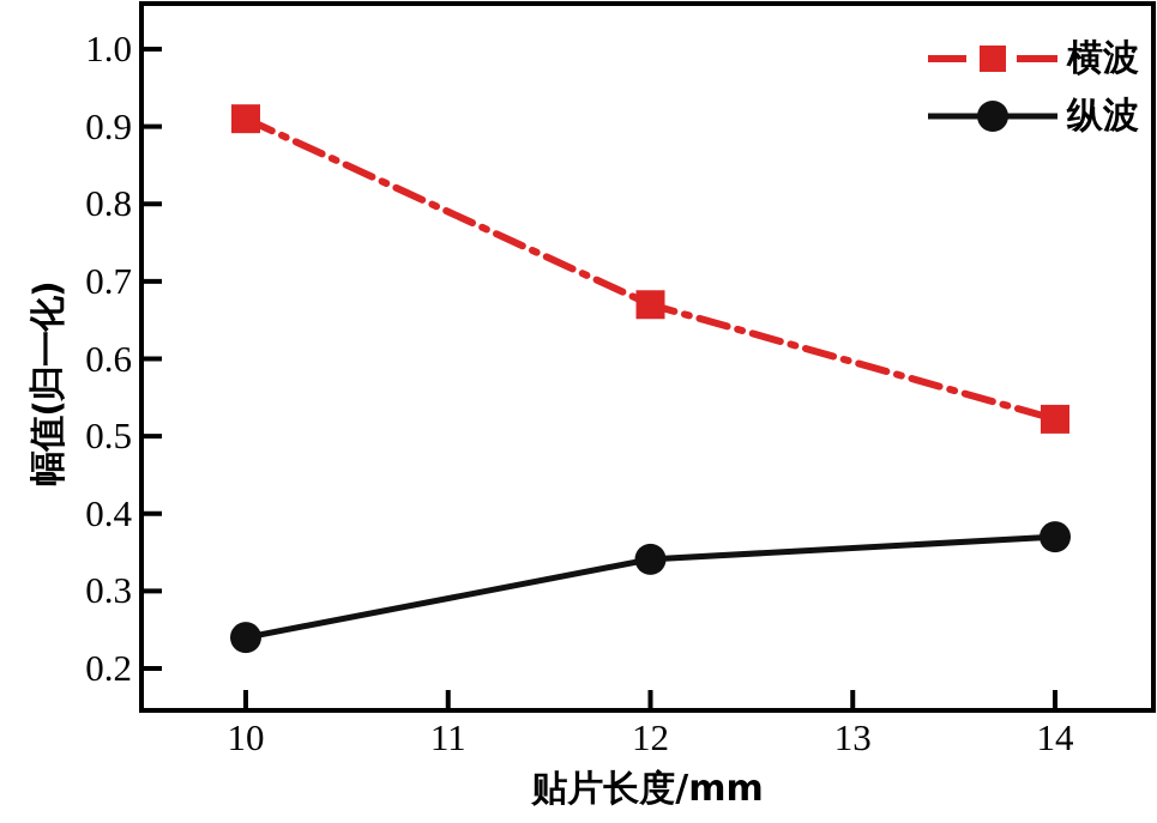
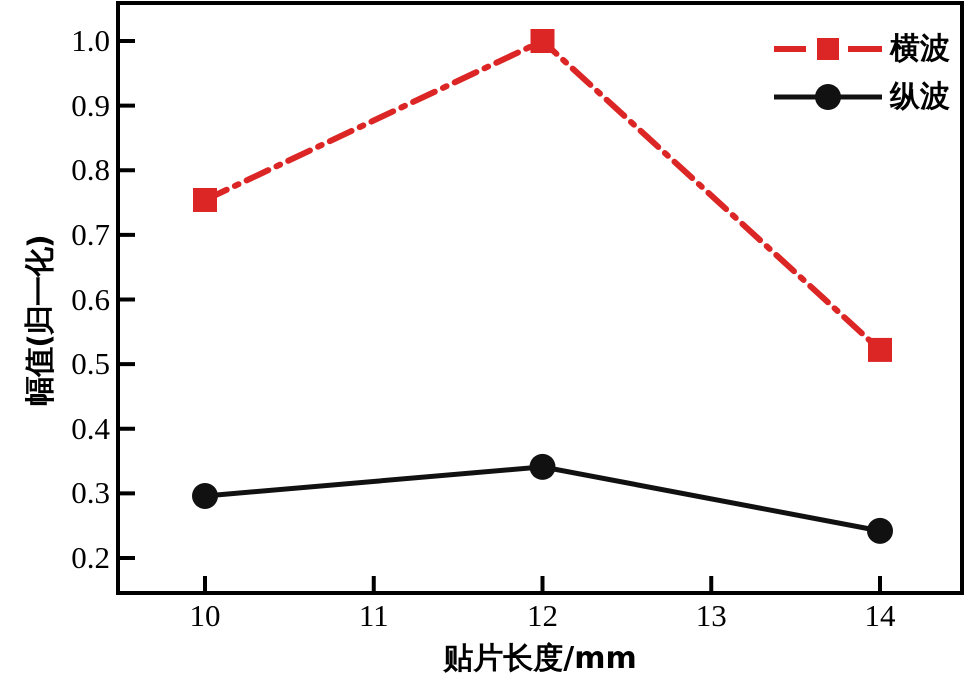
横波/10: 0.91 -> 0.75
纵波/10: 0.24 -> 0.30
横波/12: 0.67 -> 1.00
纵波/14: 0.37 -> 0.24
